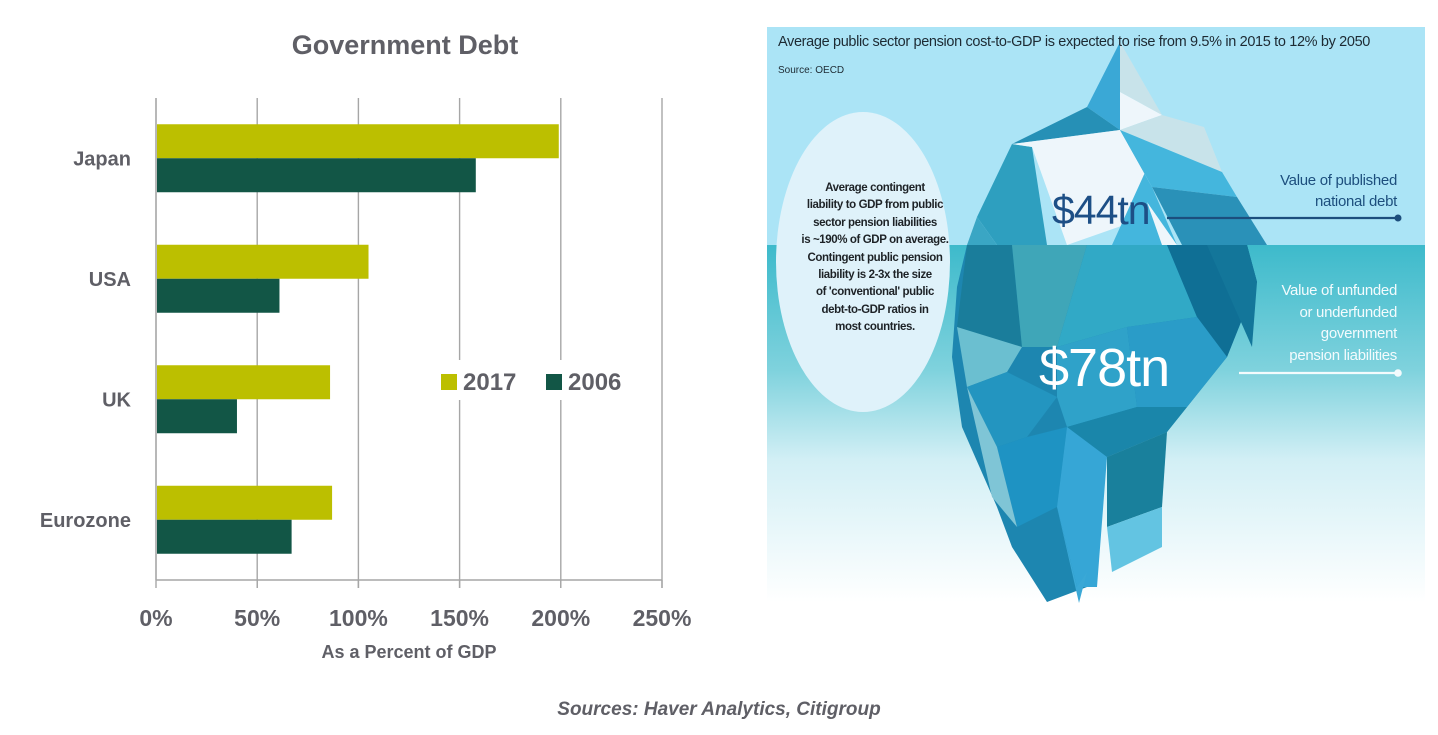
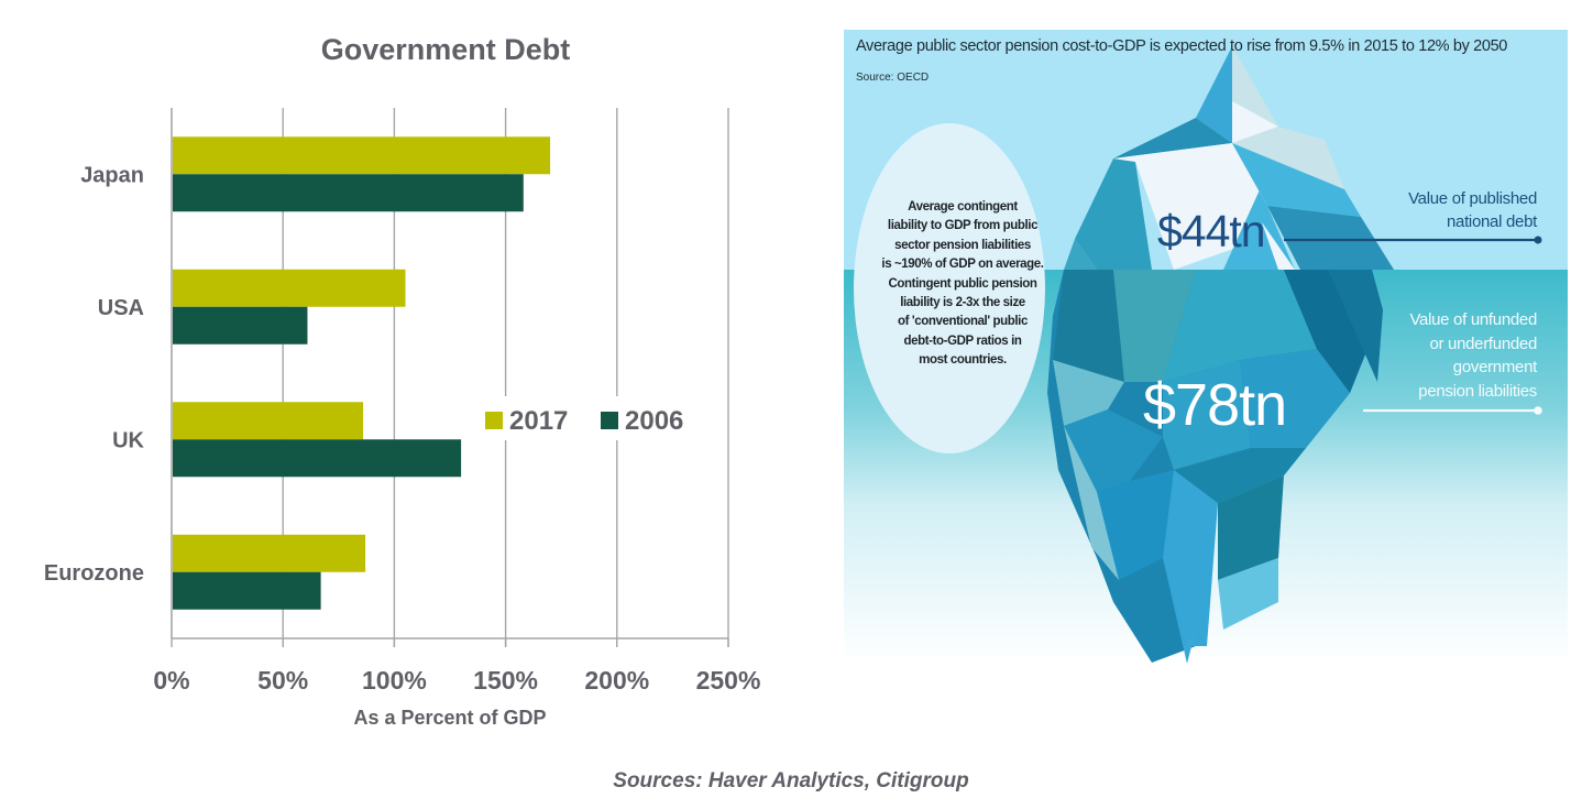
2017/Japan: 199% -> 170%
2006/UK: 40% -> 130%
